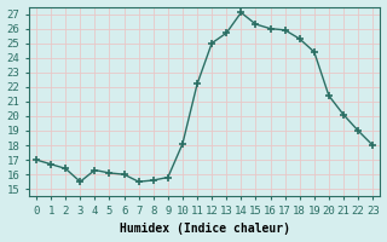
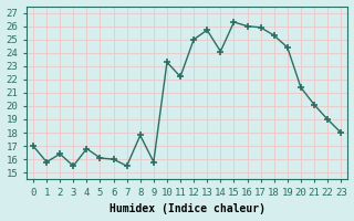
1: 16.7 -> 15.8
4: 16.3 -> 16.8
8: 15.6 -> 17.8
10: 18.1 -> 23.3
14: 27.1 -> 24.1
